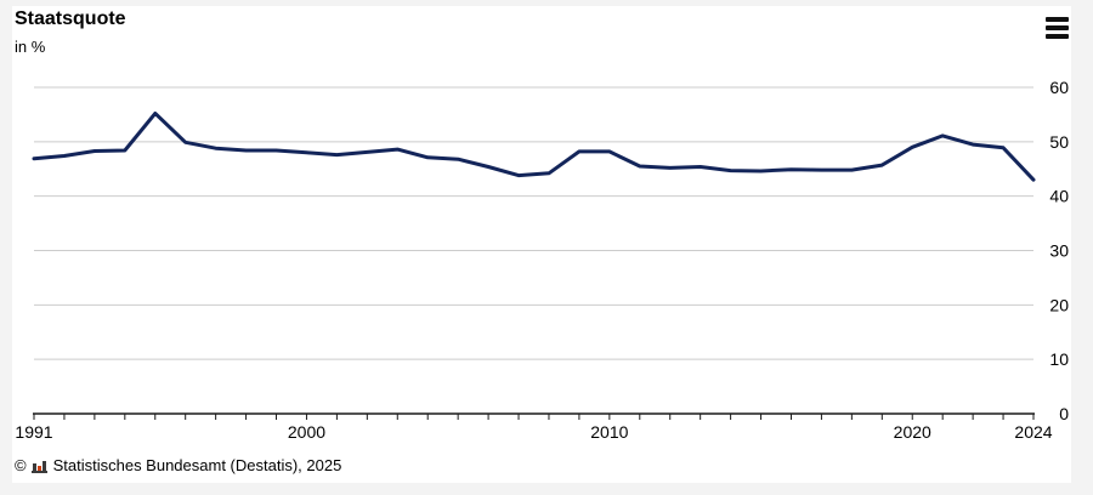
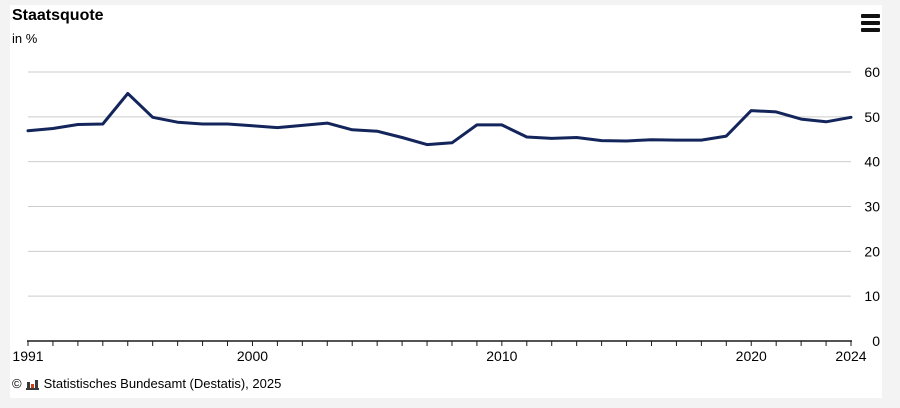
2020: 49 -> 51
2024: 43 -> 50
